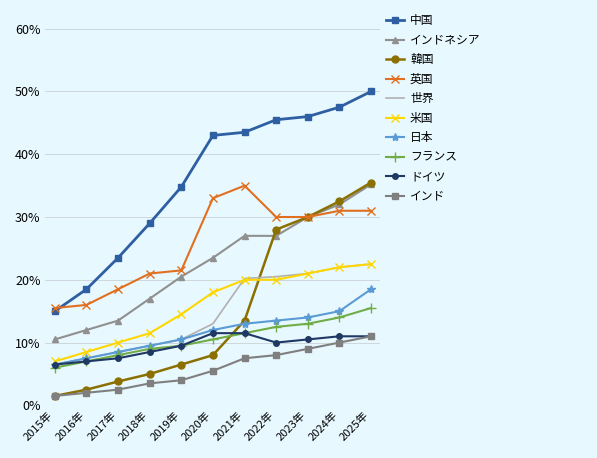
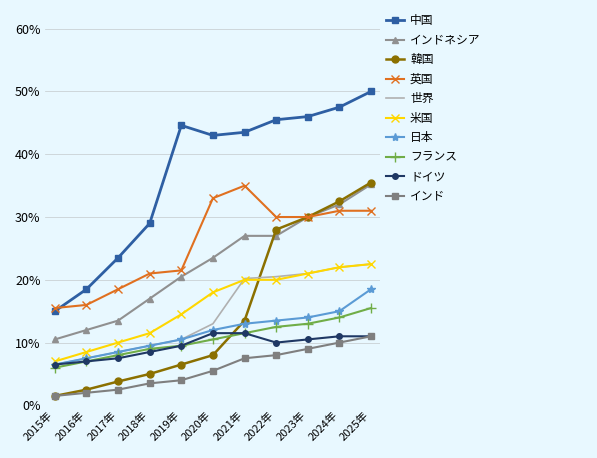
中国/2019年: 34.8% -> 44.6%
